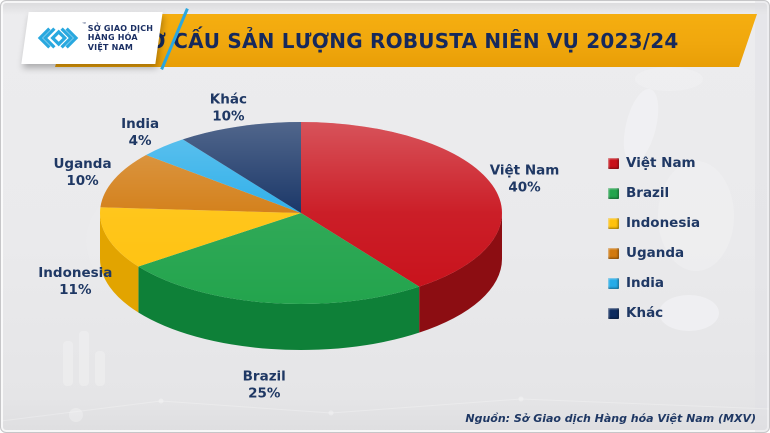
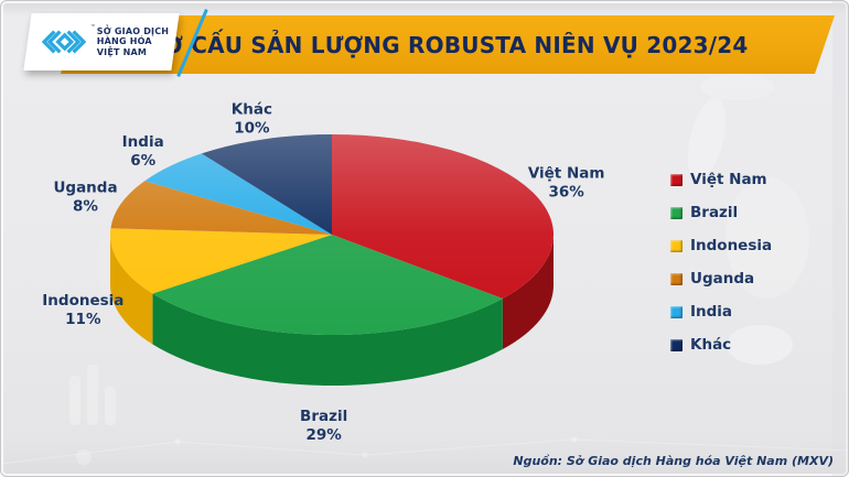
Việt Nam: 40% -> 36%
Brazil: 25% -> 29%
Uganda: 10% -> 8%
India: 4% -> 6%
